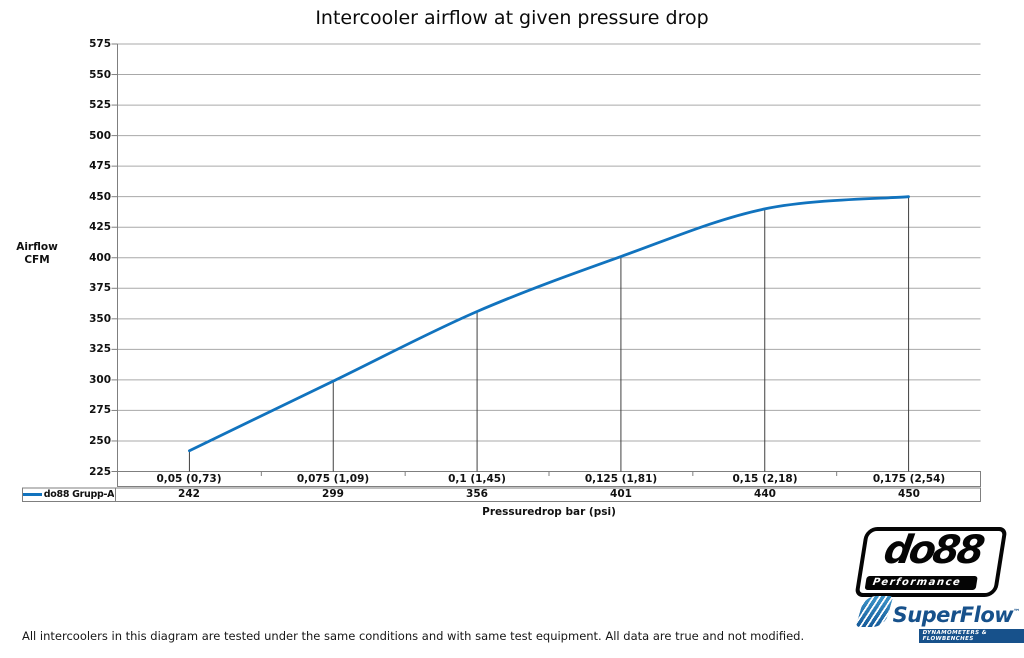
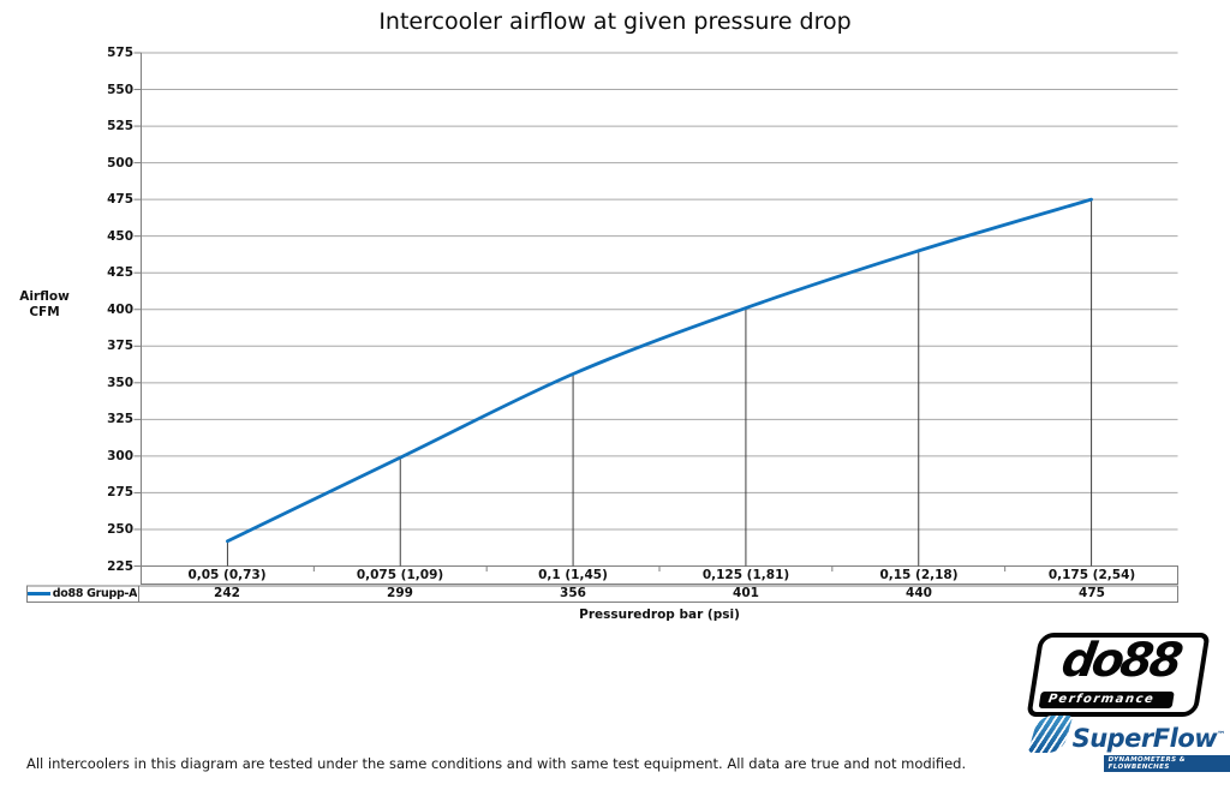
0,175 (2,54): 450 -> 475
